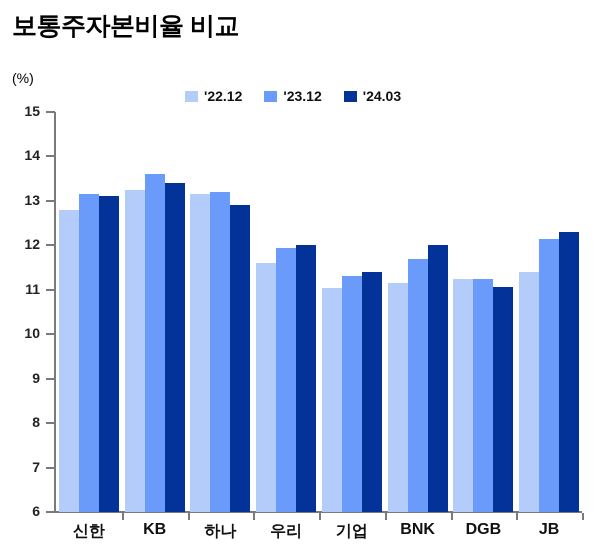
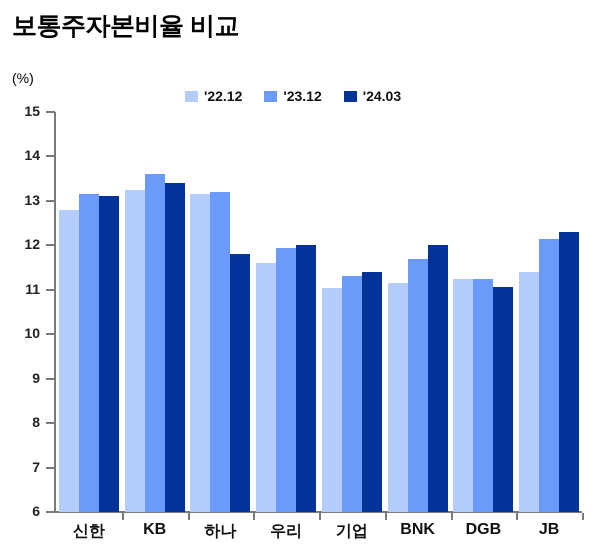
'24.03/하나: 12.9 -> 11.8
